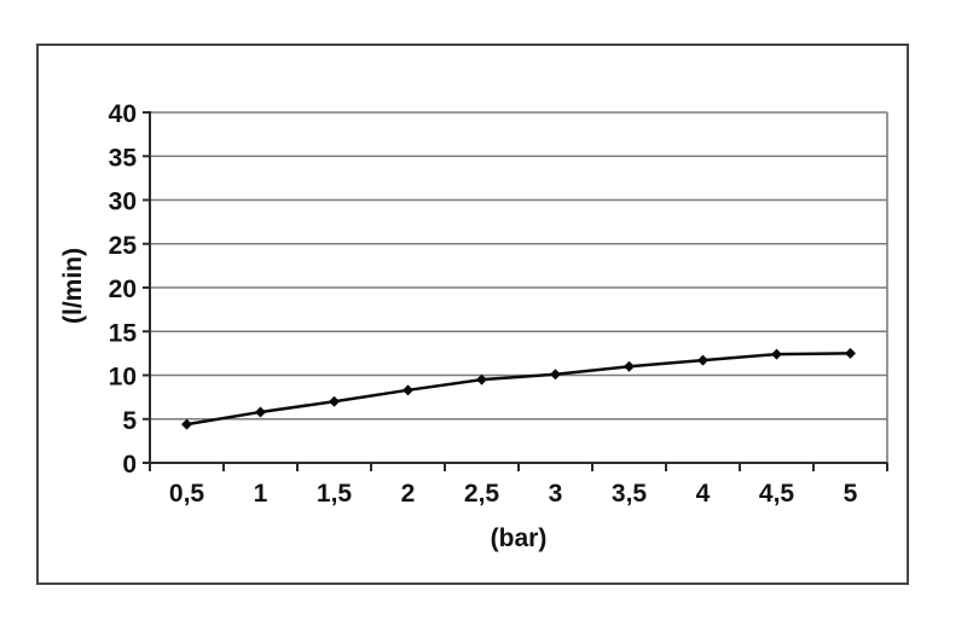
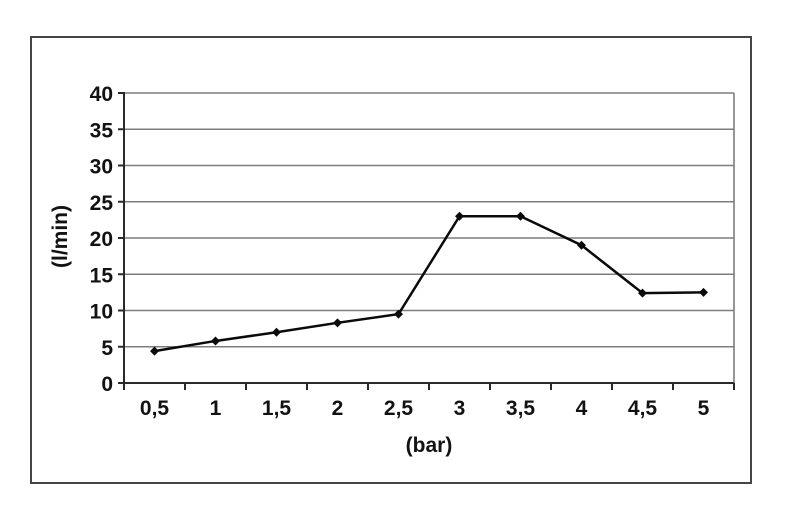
3: 10 -> 23
3,5: 11 -> 23
4: 12 -> 19
